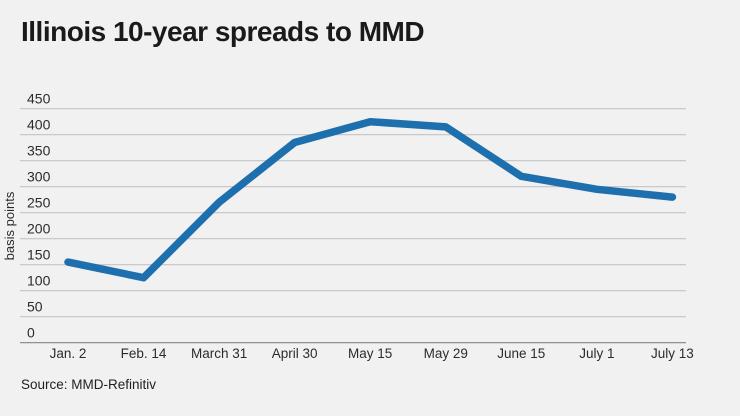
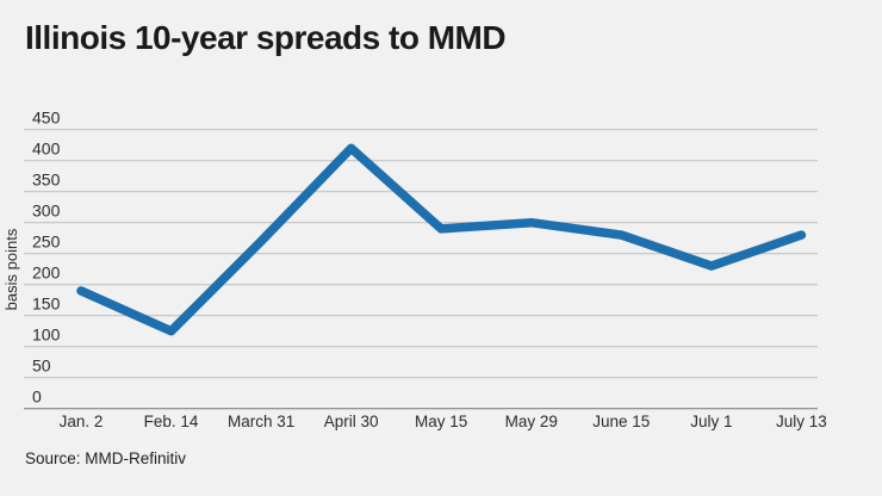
Jan. 2: 160 -> 190
April 30: 380 -> 420
May 15: 420 -> 290
May 29: 420 -> 300
June 15: 320 -> 280
July 1: 300 -> 230
